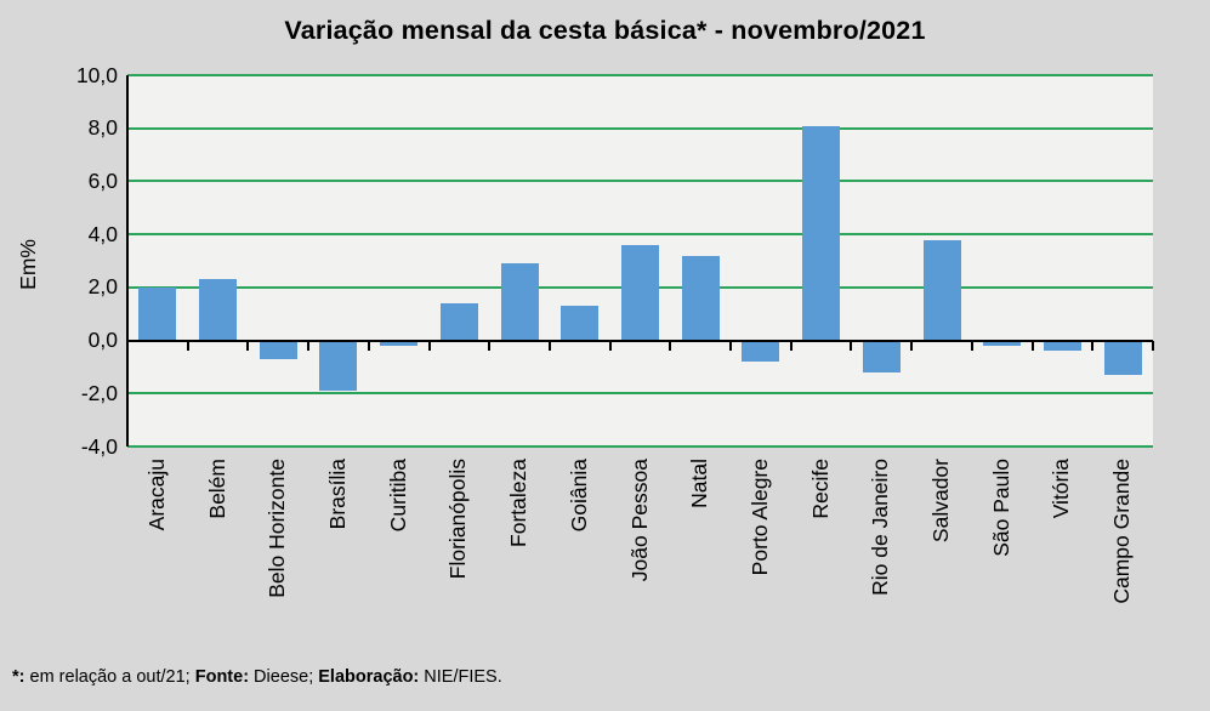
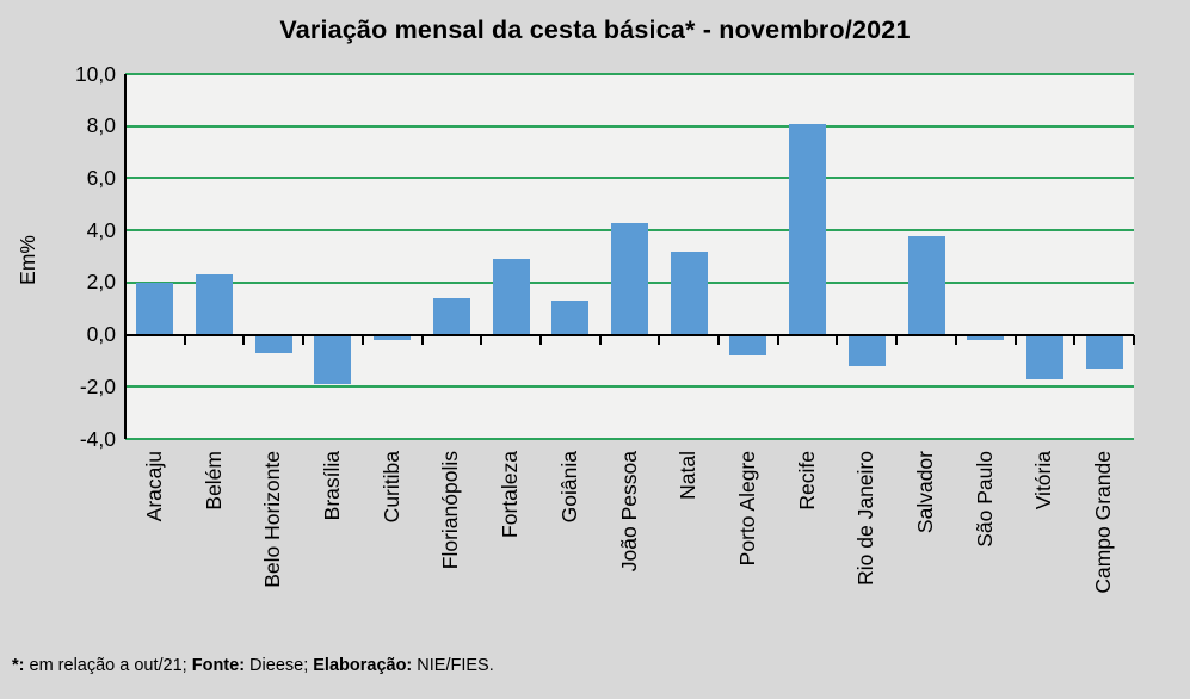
João Pessoa: 3,6 -> 4,3
Vitória: -0,4 -> -1,7
